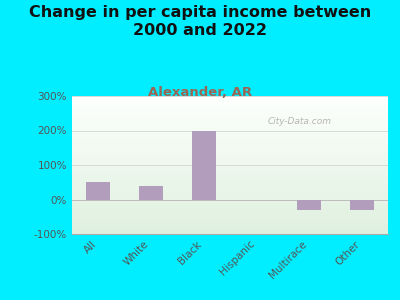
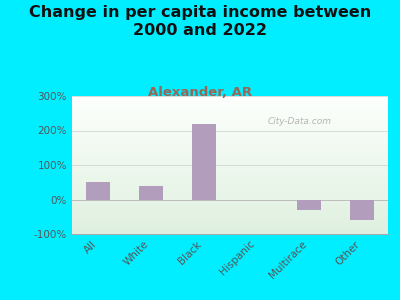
Black: 200% -> 220%
Other: -30% -> -60%
